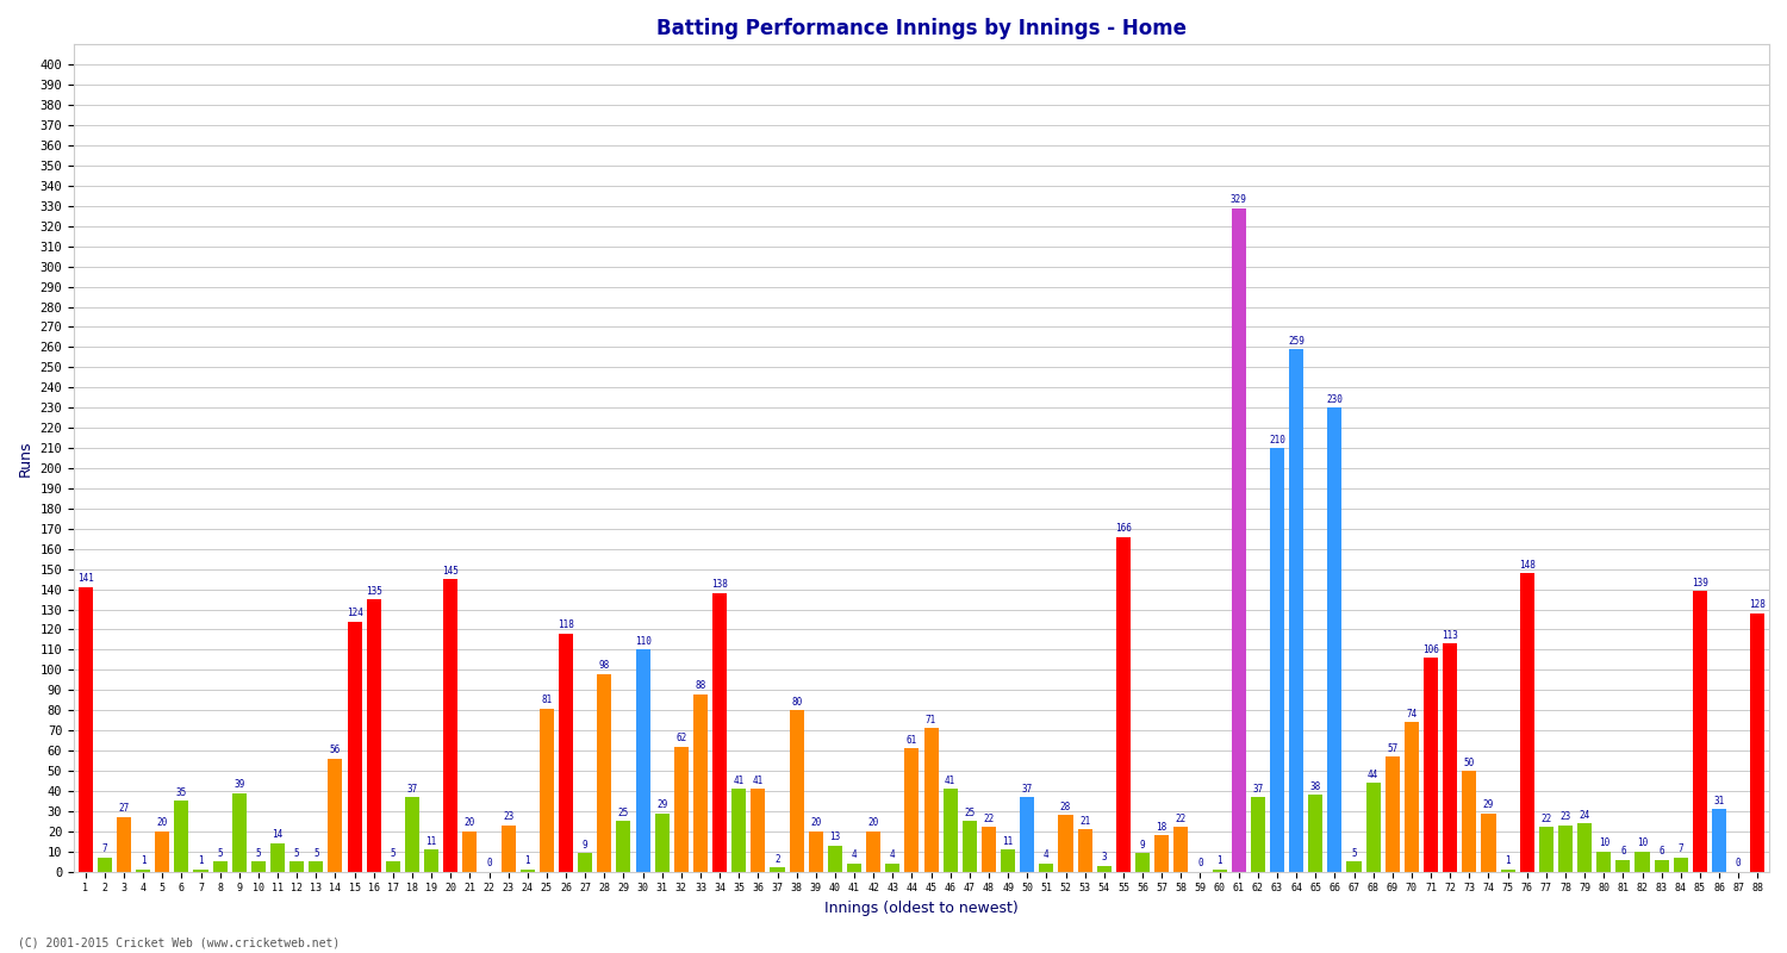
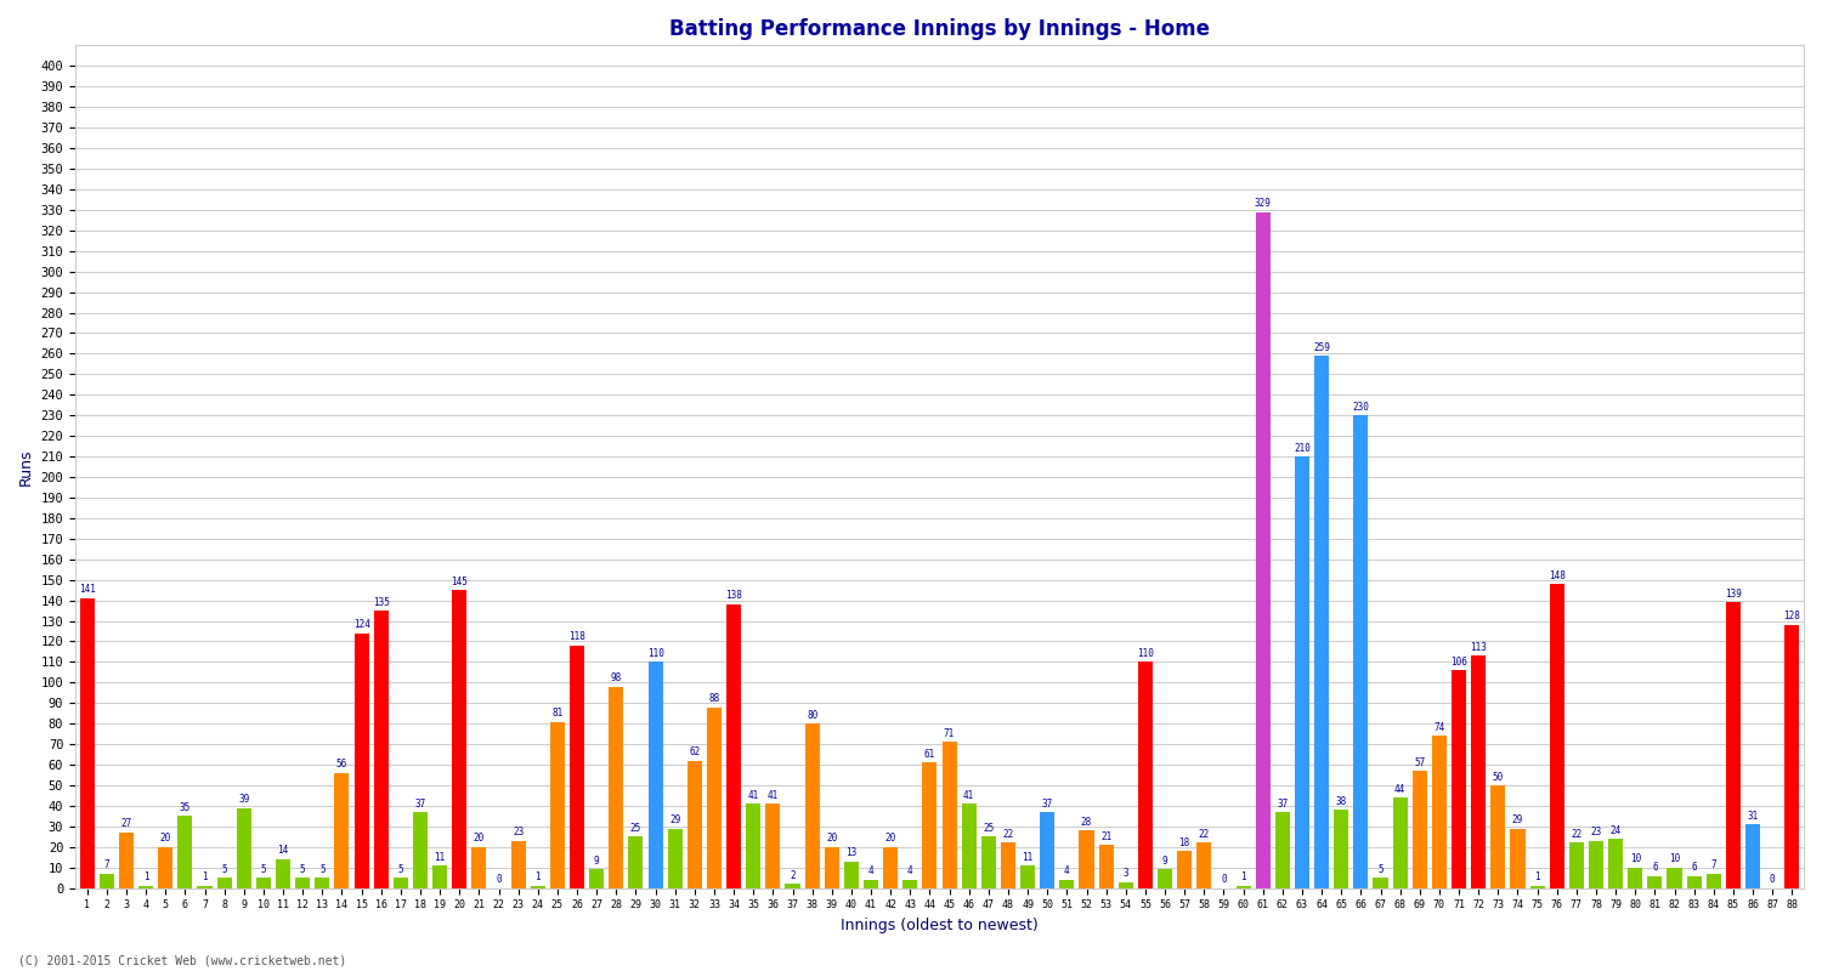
55: 166 -> 110
